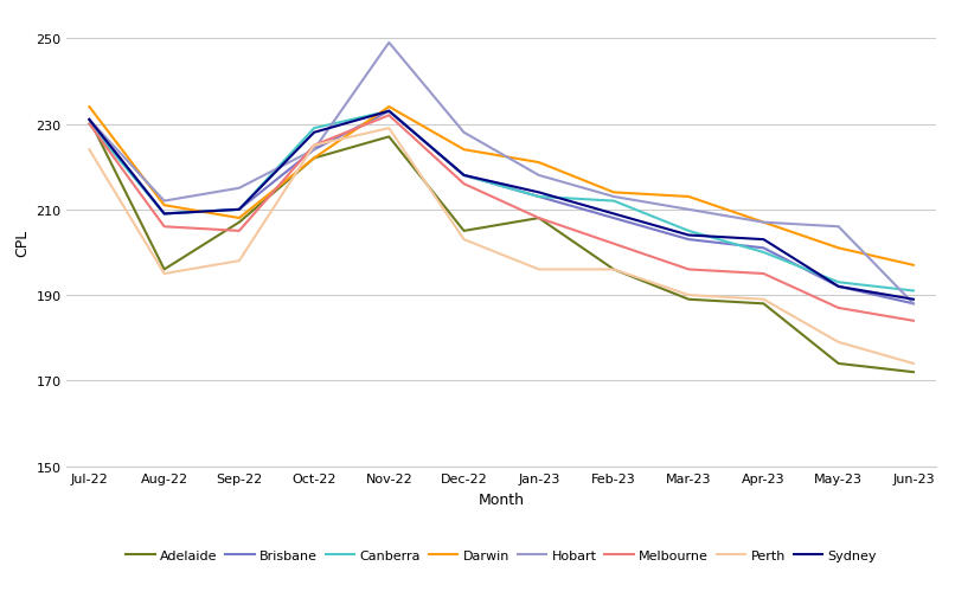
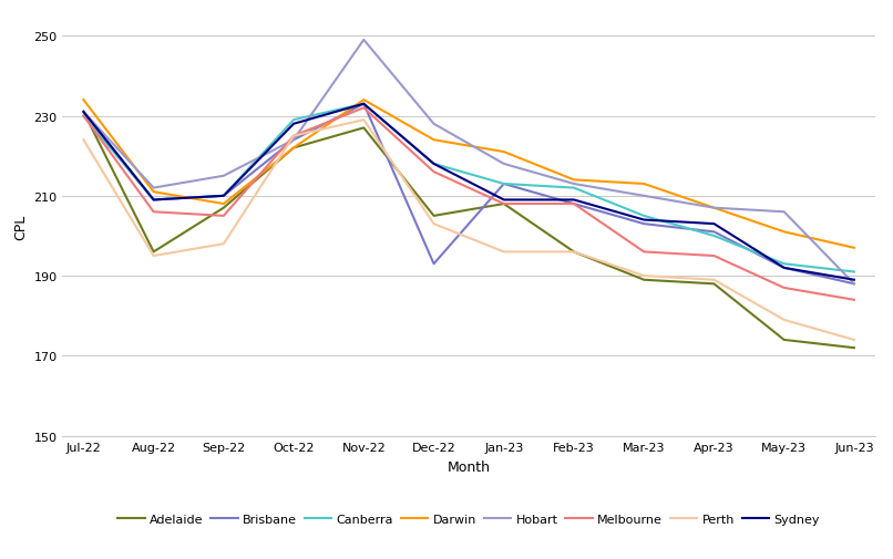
Brisbane/Dec-22: 218 -> 193
Sydney/Jan-23: 214 -> 209
Melbourne/Feb-23: 202 -> 208
